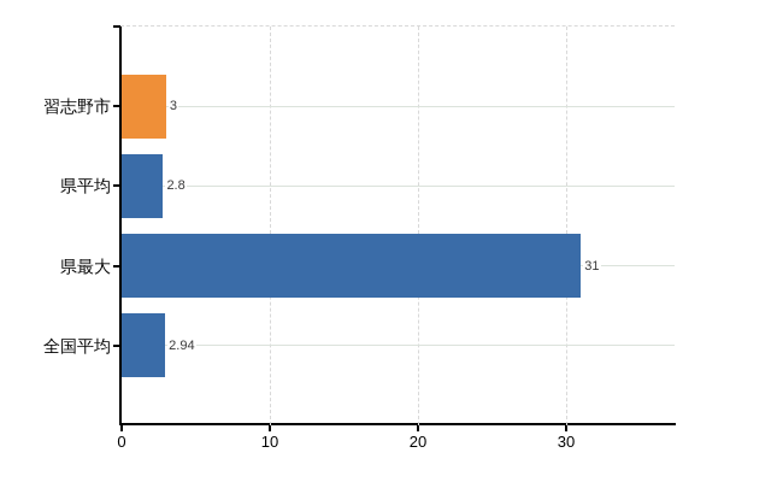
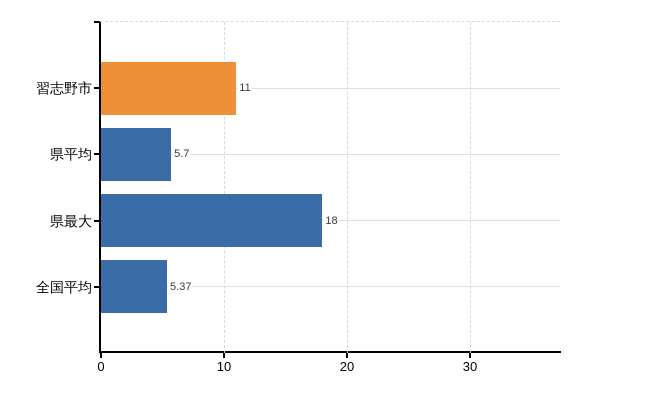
習志野市: 3 -> 11
県平均: 2.8 -> 5.7
県最大: 31 -> 18
全国平均: 2.94 -> 5.37
